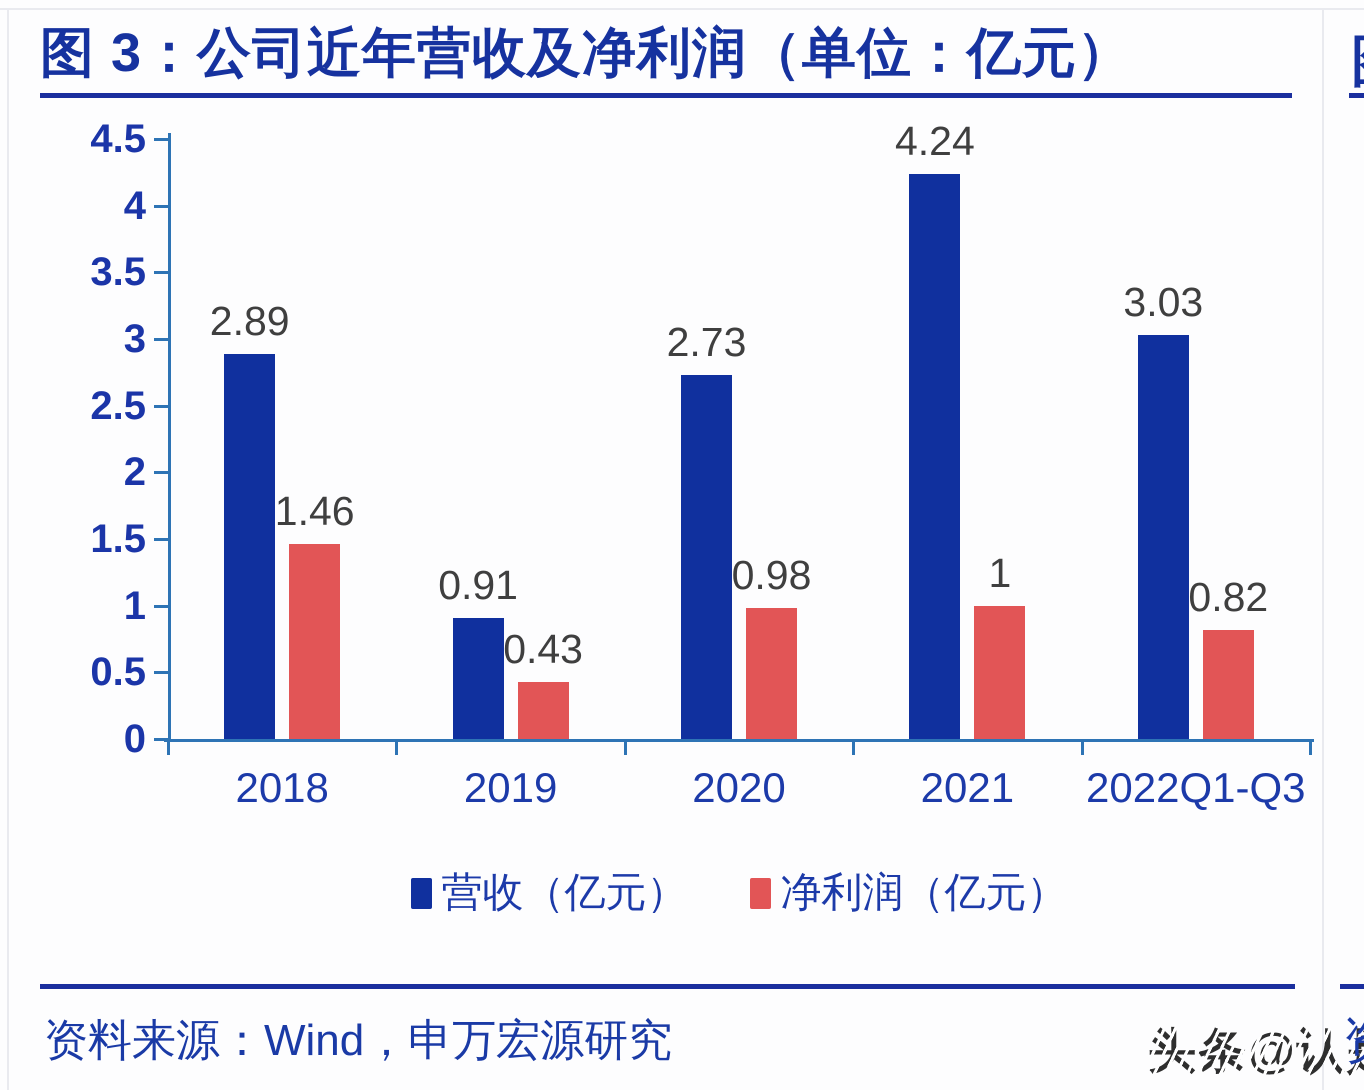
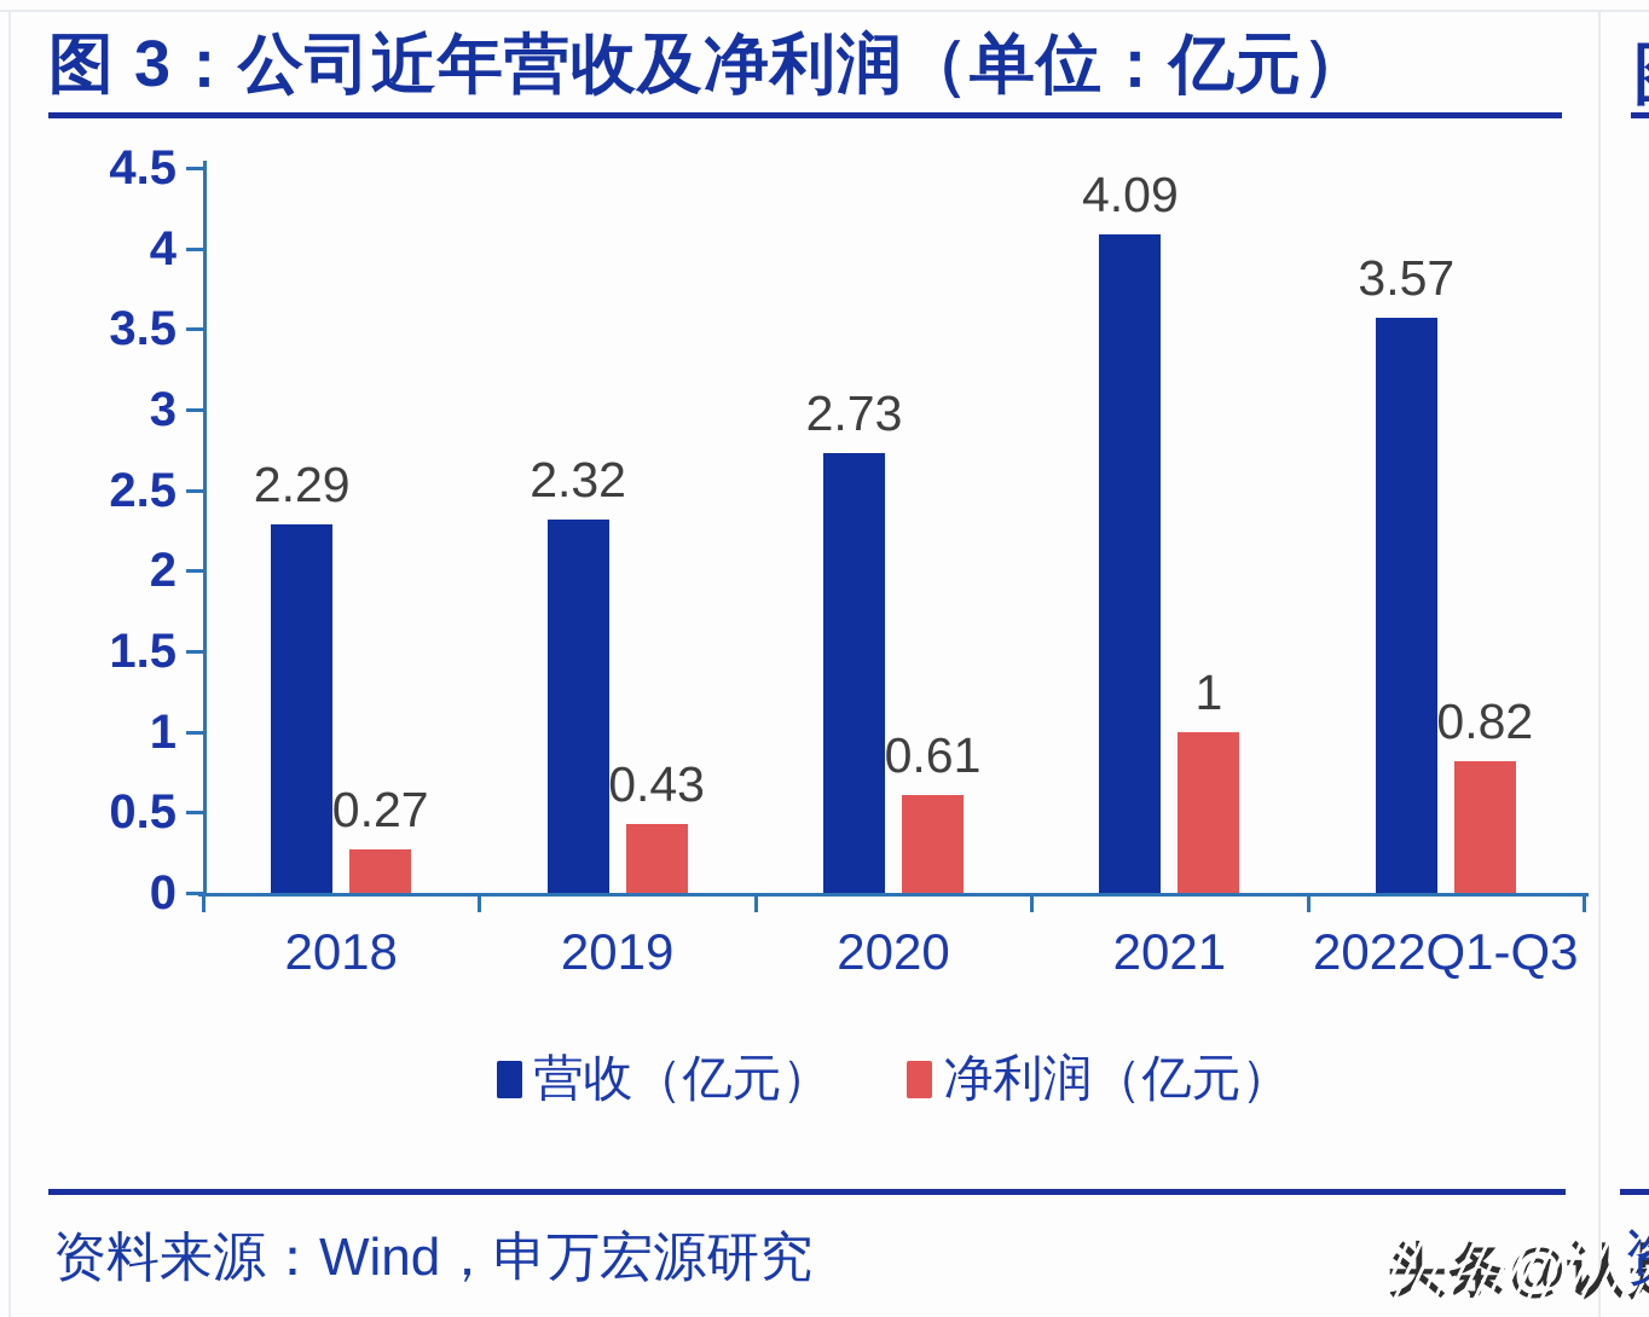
营收（亿元）/2018: 2.89 -> 2.29
净利润（亿元）/2018: 1.46 -> 0.27
营收（亿元）/2019: 0.91 -> 2.32
净利润（亿元）/2020: 0.98 -> 0.61
营收（亿元）/2021: 4.24 -> 4.09
营收（亿元）/2022Q1-Q3: 3.03 -> 3.57
